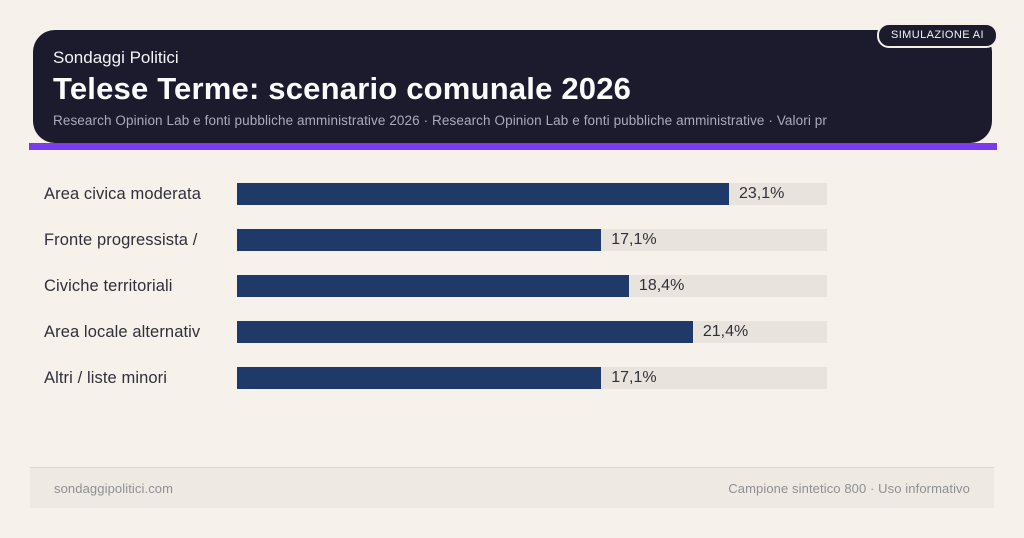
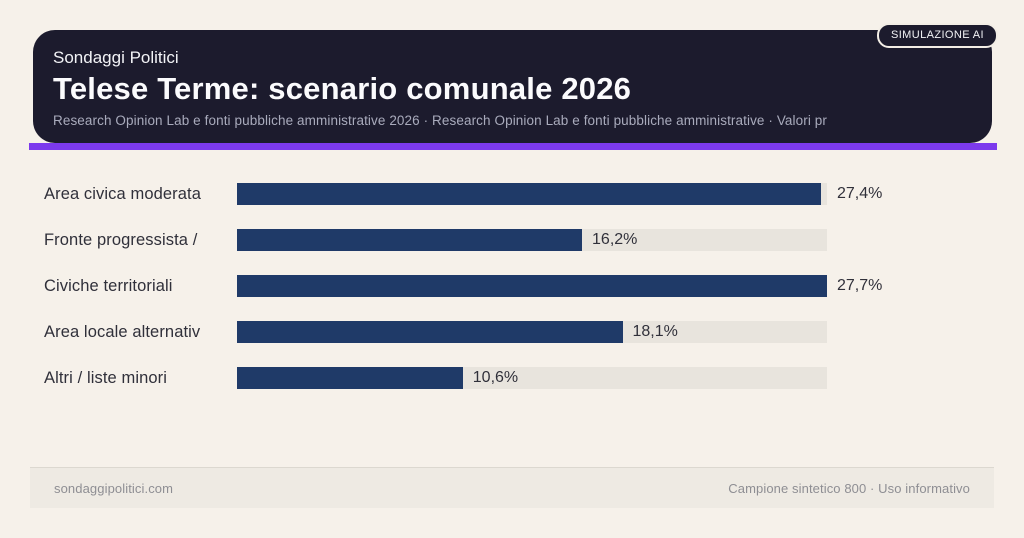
Area civica moderata: 23,1% -> 27,4%
Fronte progressista /: 17,1% -> 16,2%
Civiche territoriali: 18,4% -> 27,7%
Area locale alternativ: 21,4% -> 18,1%
Altri / liste minori: 17,1% -> 10,6%
